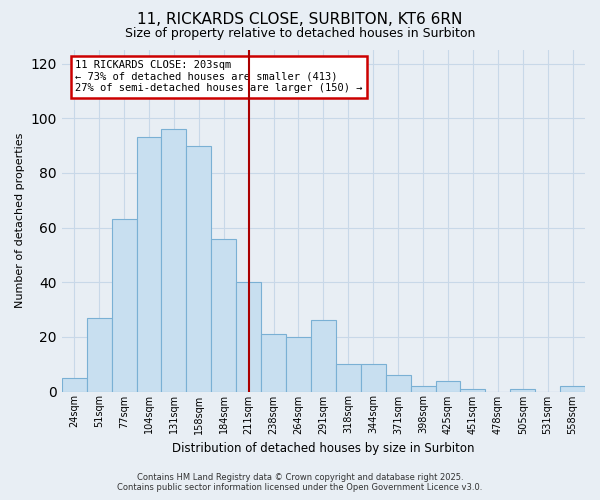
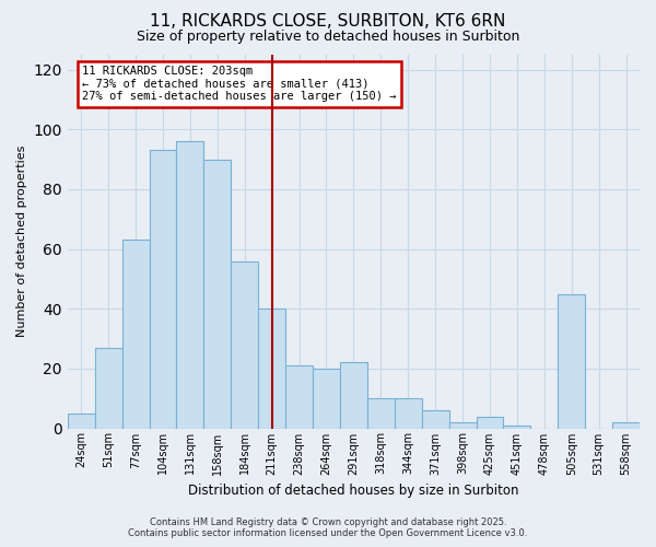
291sqm: 26 -> 22
505sqm: 1 -> 45
